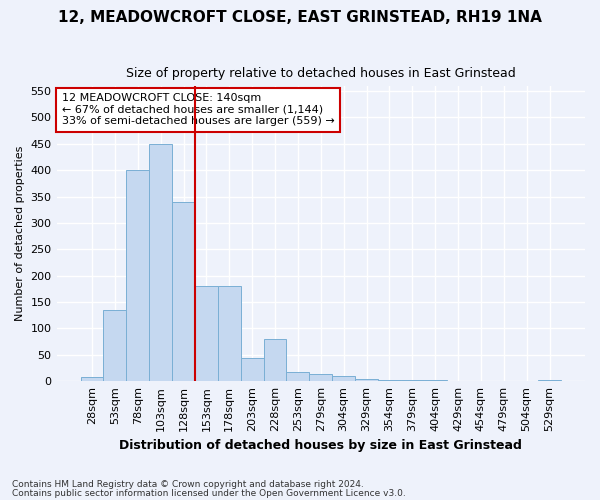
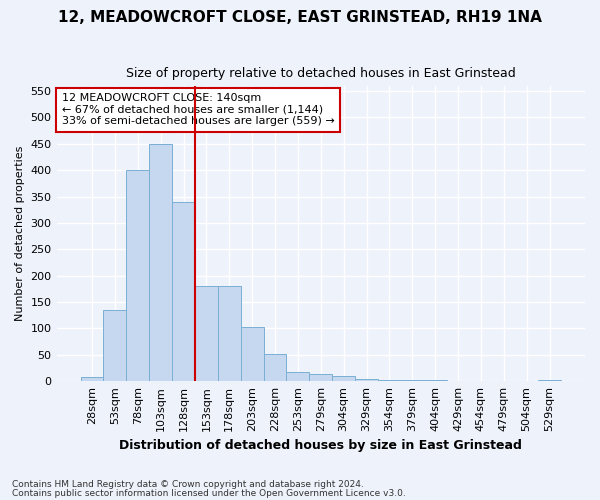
203sqm: 44 -> 103
228sqm: 80 -> 52
